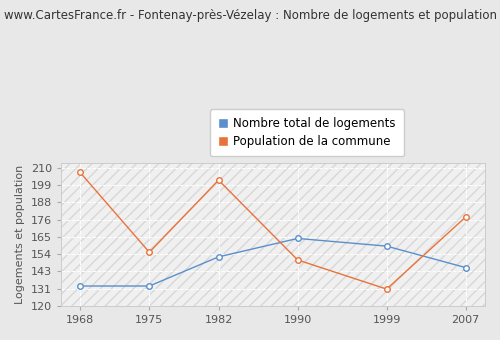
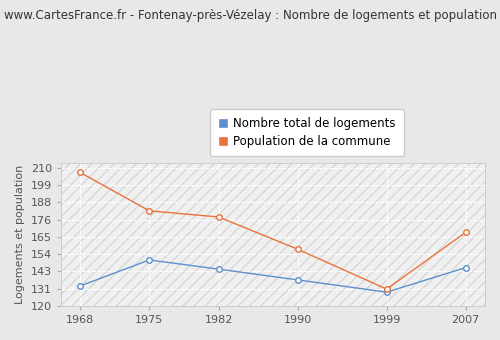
Nombre total de logements/1975: 133 -> 150
Population de la commune/1975: 155 -> 182
Nombre total de logements/1982: 152 -> 144
Population de la commune/1982: 202 -> 178
Nombre total de logements/1990: 164 -> 137
Population de la commune/1990: 150 -> 157
Nombre total de logements/1999: 159 -> 129
Population de la commune/2007: 178 -> 168
